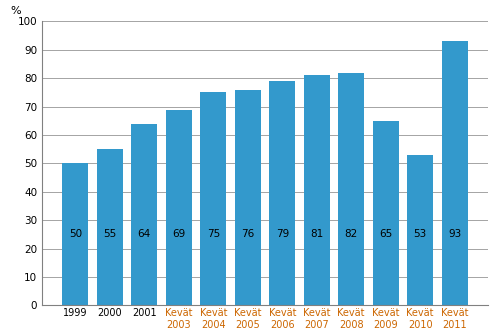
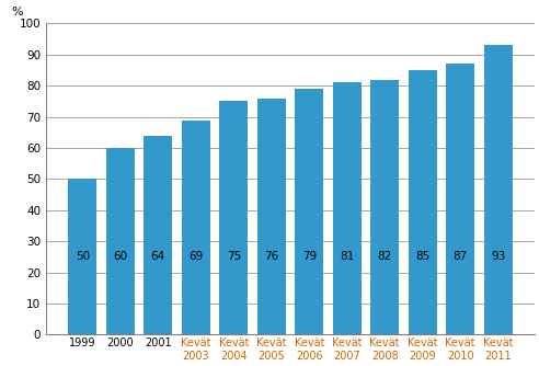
2000: 55 -> 60
Kevät 2009: 65 -> 85
Kevät 2010: 53 -> 87
